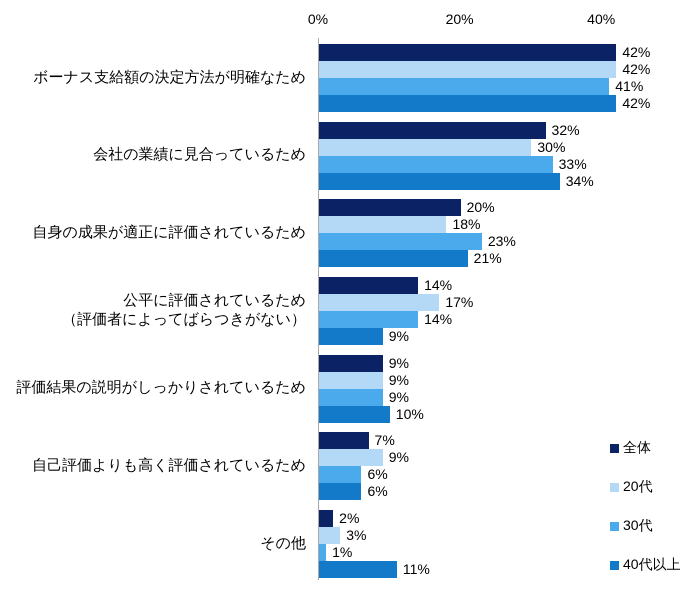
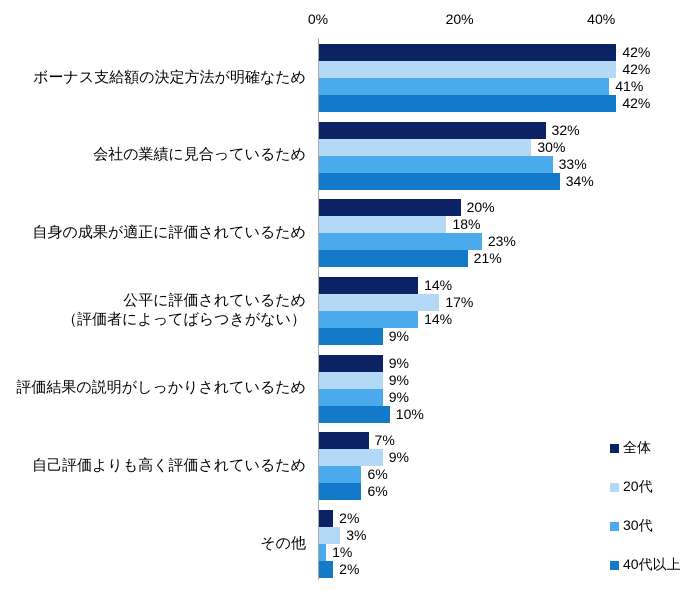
40代以上/その他: 11% -> 2%
